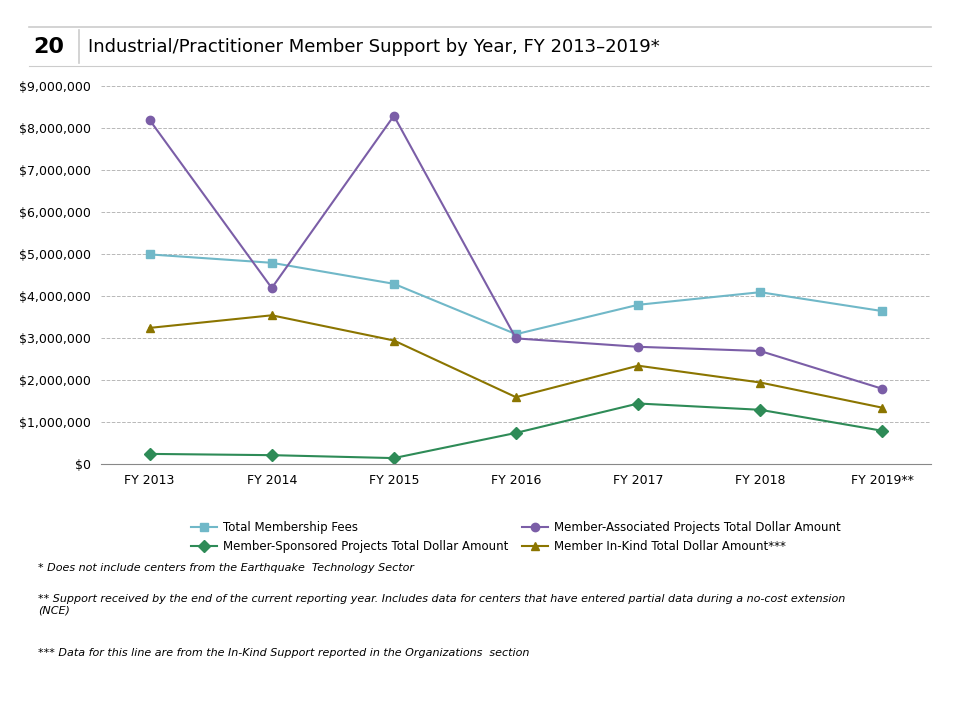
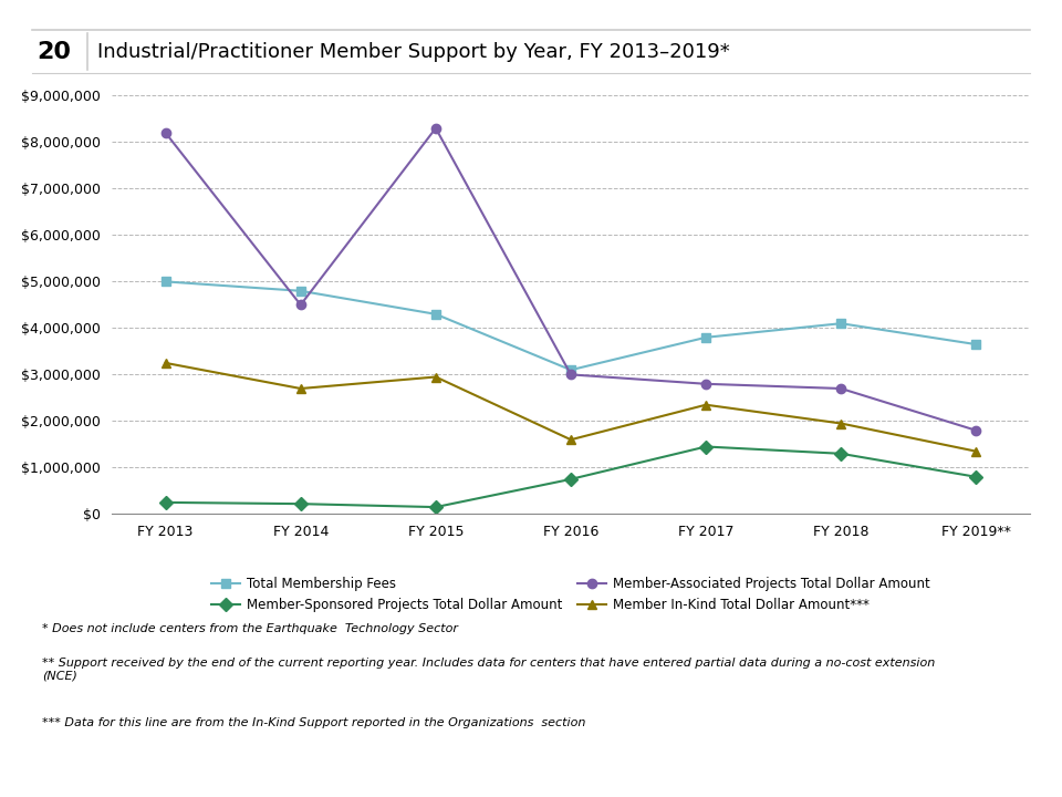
Member-Associated Projects Total Dollar Amount/FY 2014: $4,200,000 -> $4,500,000
Member In-Kind Total Dollar Amount***/FY 2014: $3,550,000 -> $2,700,000
